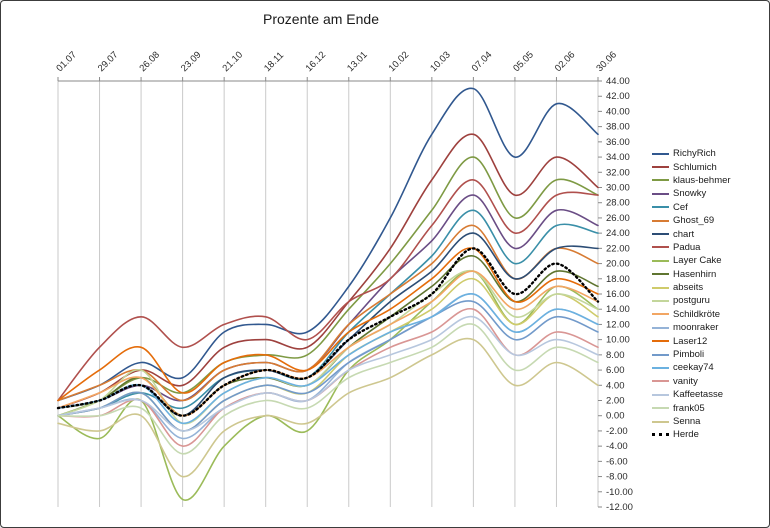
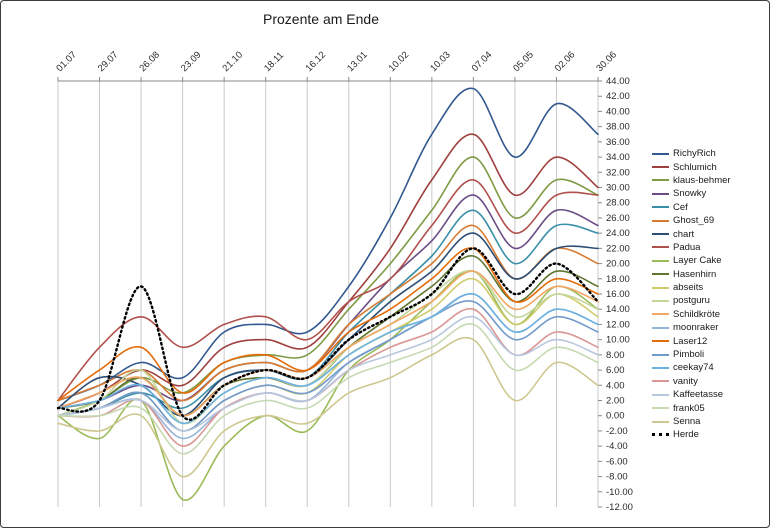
chart/29.07: 2 -> 5
Herde/26.08: 4 -> 17
Senna/05.05: 4 -> 2
